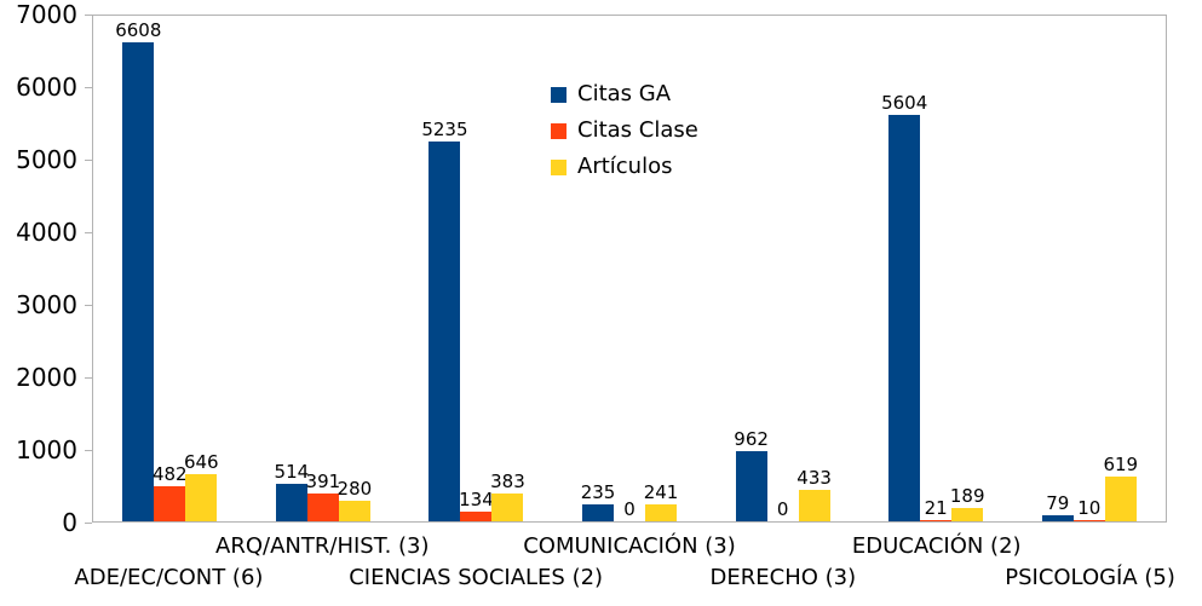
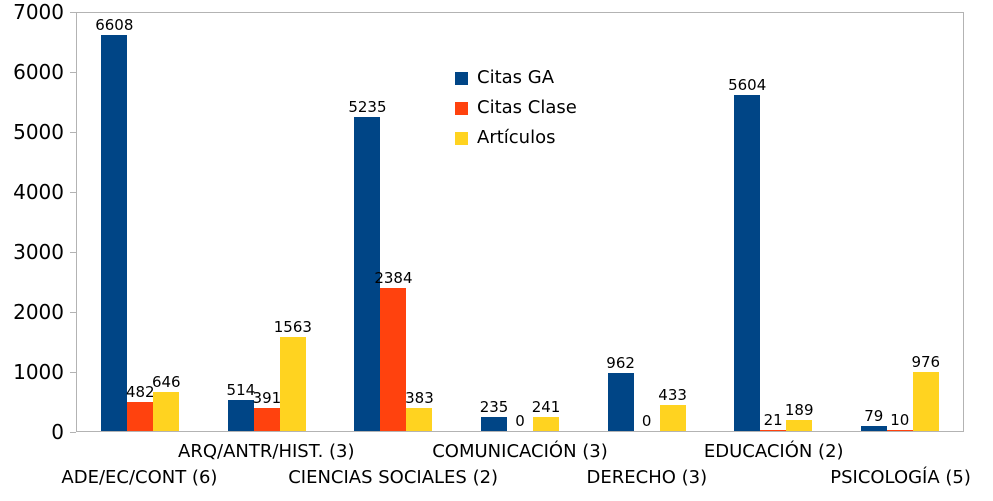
Artículos/ARQ/ANTR/HIST. (3): 280 -> 1563
Citas Clase/CIENCIAS SOCIALES (2): 134 -> 2384
Artículos/PSICOLOGÍA (5): 619 -> 976
